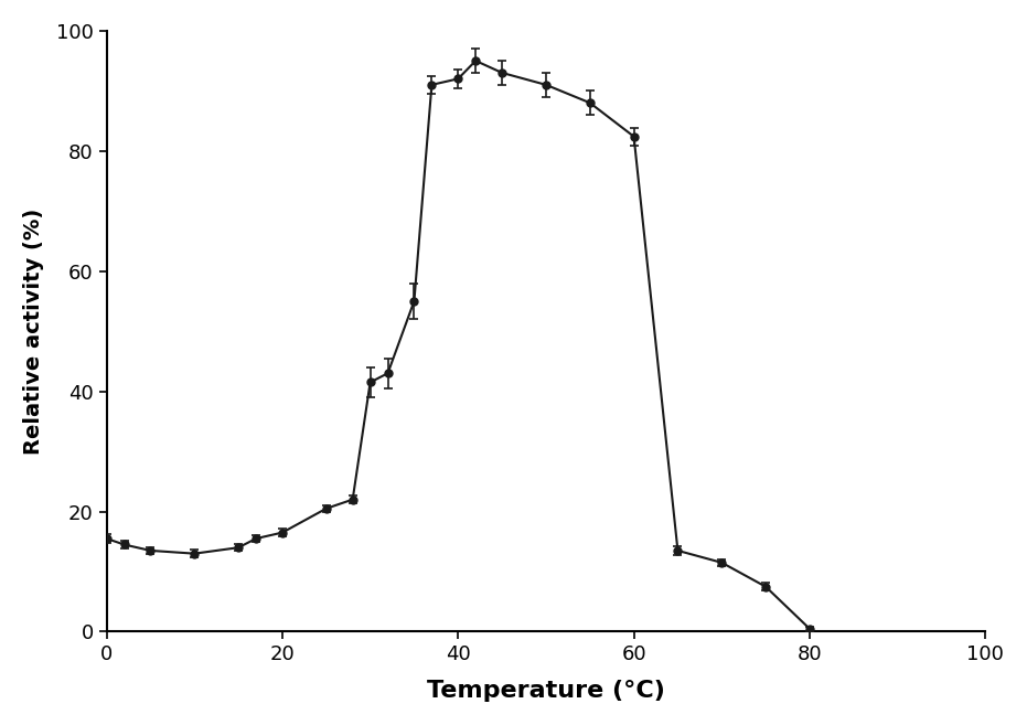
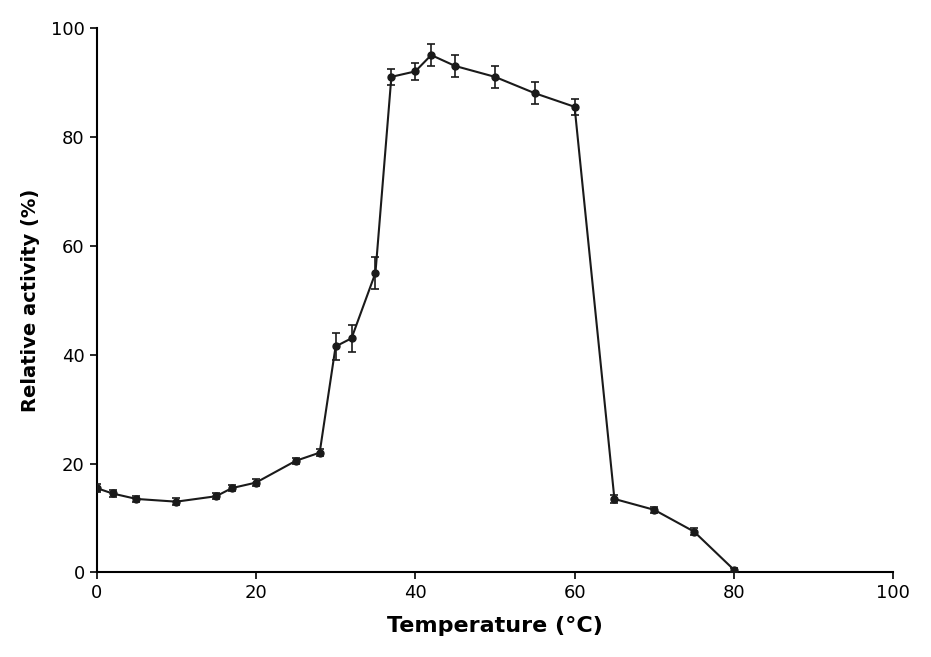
60: 82.4 -> 85.5
